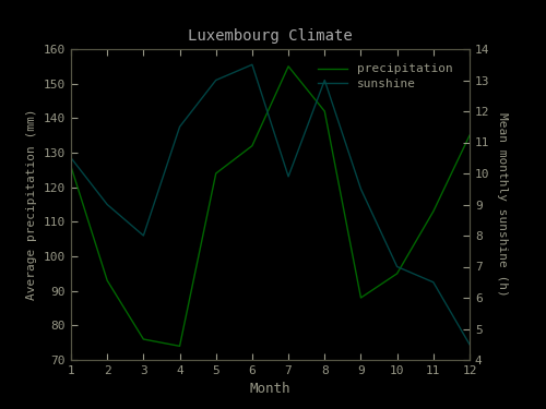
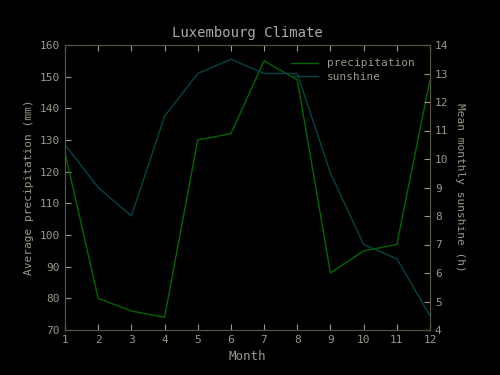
precipitation/2: 93 -> 80
precipitation/5: 124 -> 130
sunshine/7: 9.9 -> 13.0
precipitation/8: 142 -> 149
precipitation/11: 113 -> 97
precipitation/12: 135 -> 149
